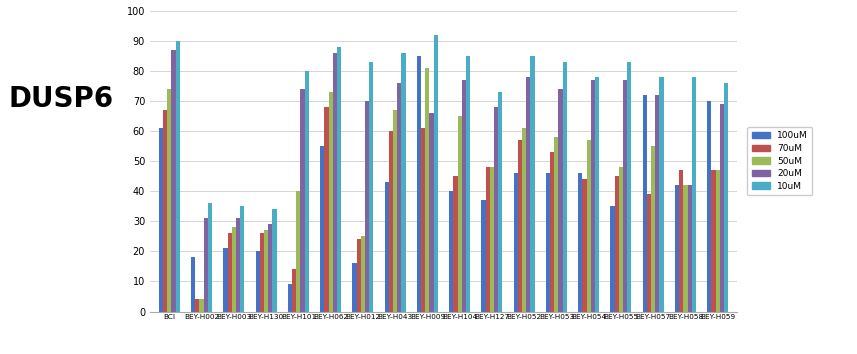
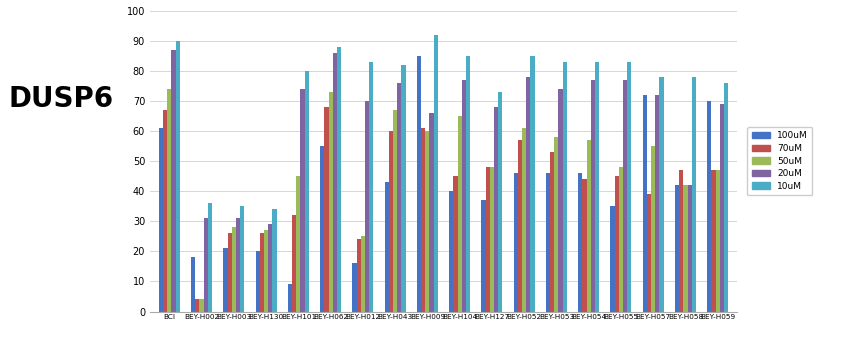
70uM/BEY-H101: 14 -> 32
50uM/BEY-H101: 40 -> 45
10uM/BEY-H043: 86 -> 82
50uM/BEY-H009: 81 -> 60
10uM/BEY-H054: 78 -> 83
